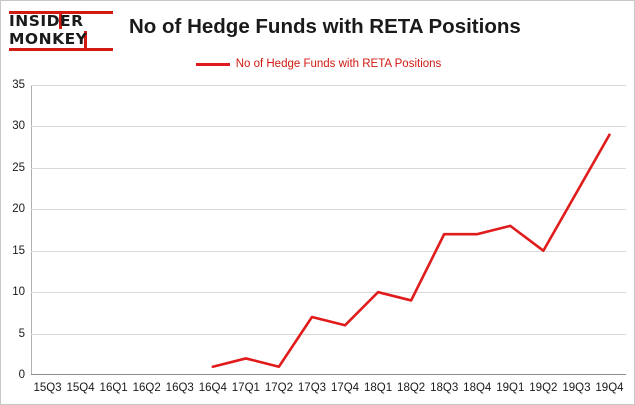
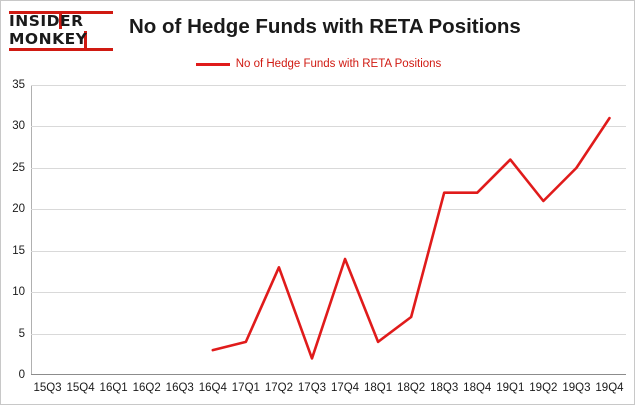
16Q4: 1 -> 3
17Q1: 2 -> 4
17Q2: 1 -> 13
17Q3: 7 -> 2
17Q4: 6 -> 14
18Q1: 10 -> 4
18Q2: 9 -> 7
18Q3: 17 -> 22
18Q4: 17 -> 22
19Q1: 18 -> 26
19Q2: 15 -> 21
19Q3: 22 -> 25
19Q4: 29 -> 31
